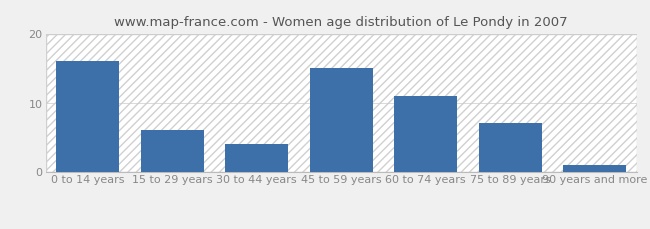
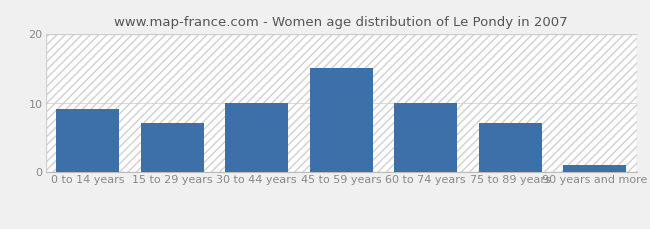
0 to 14 years: 16 -> 9
15 to 29 years: 6 -> 7
30 to 44 years: 4 -> 10
60 to 74 years: 11 -> 10
